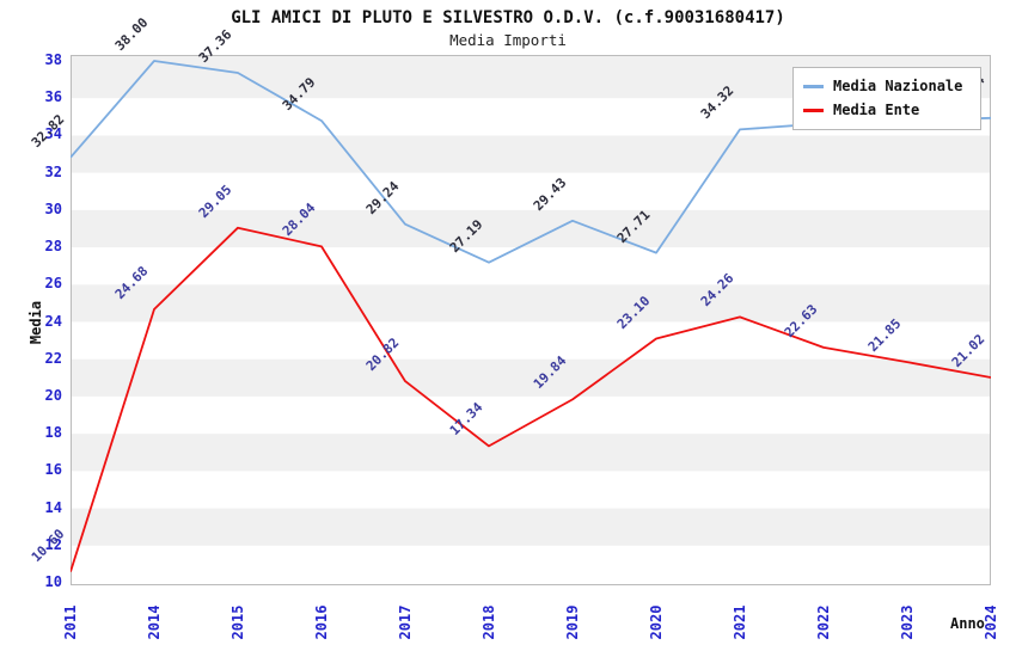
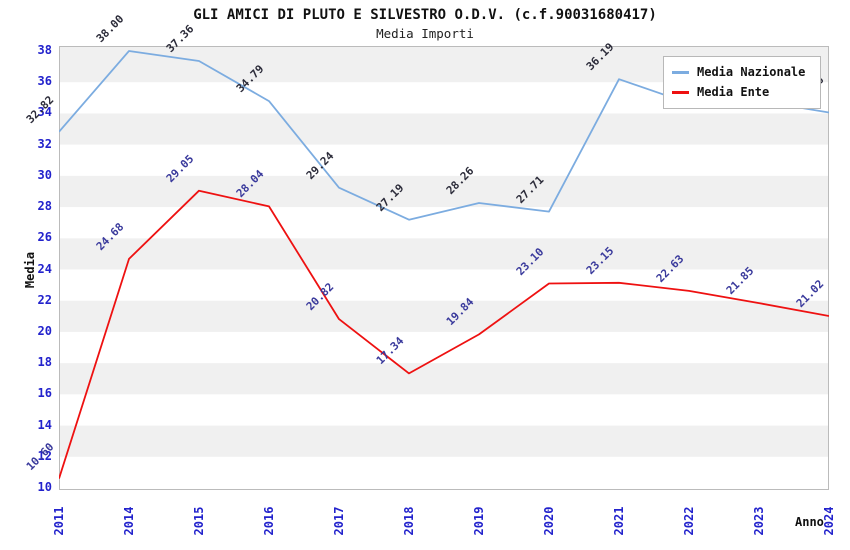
Media Nazionale/2019: 29.43 -> 28.26
Media Nazionale/2021: 34.32 -> 36.19
Media Ente/2021: 24.26 -> 23.15
Media Nazionale/2024: 34.94 -> 34.06
